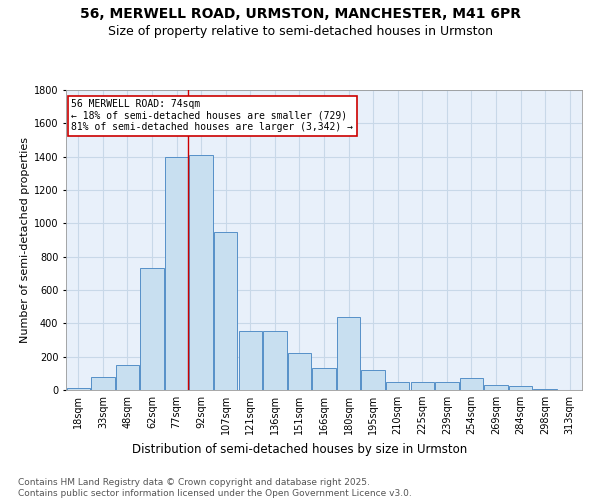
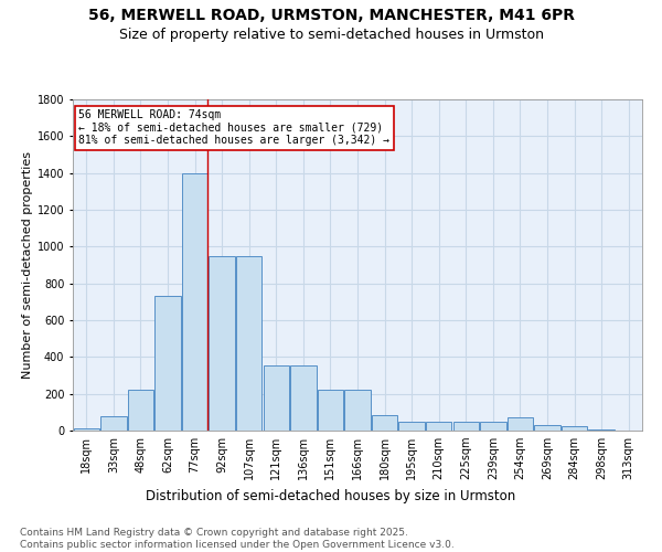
48sqm: 150 -> 220
92sqm: 1410 -> 950
166sqm: 130 -> 220
180sqm: 440 -> 80
195sqm: 120 -> 50
